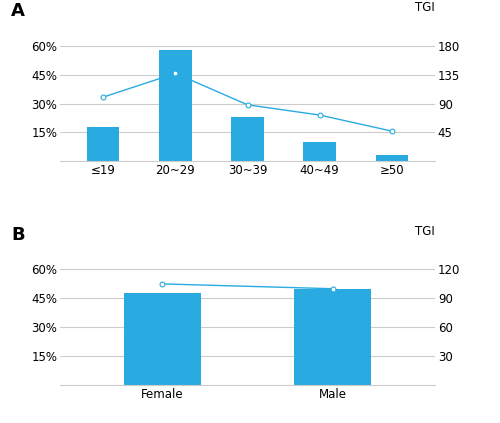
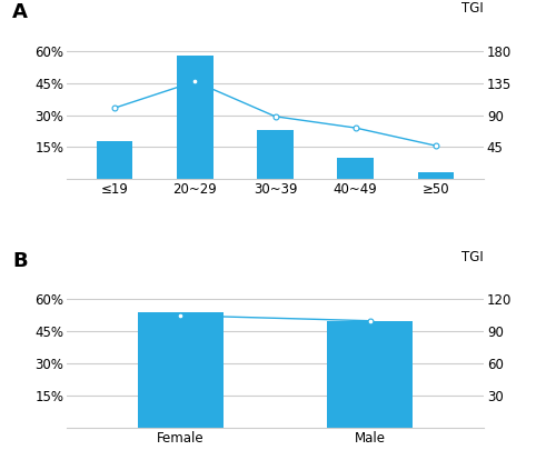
Female: 48% -> 54%
